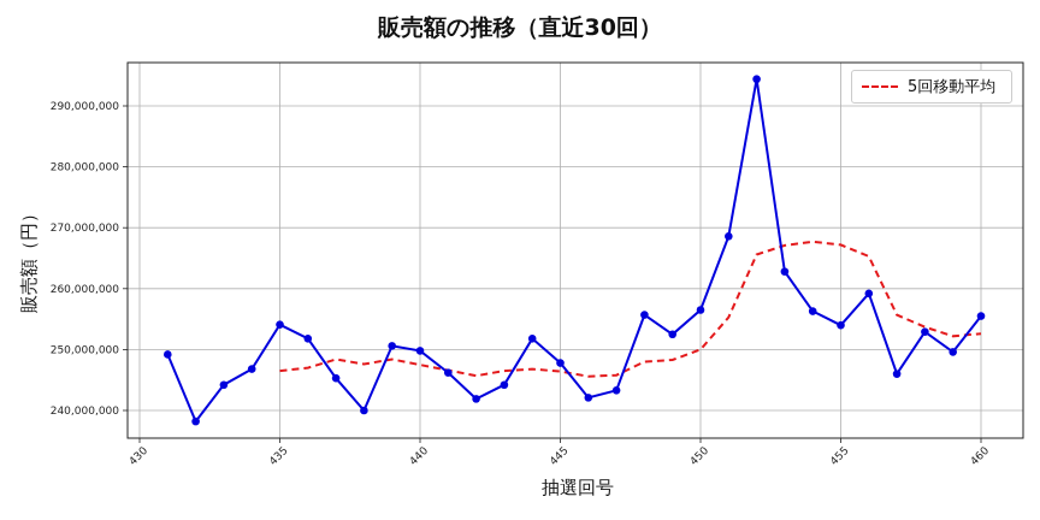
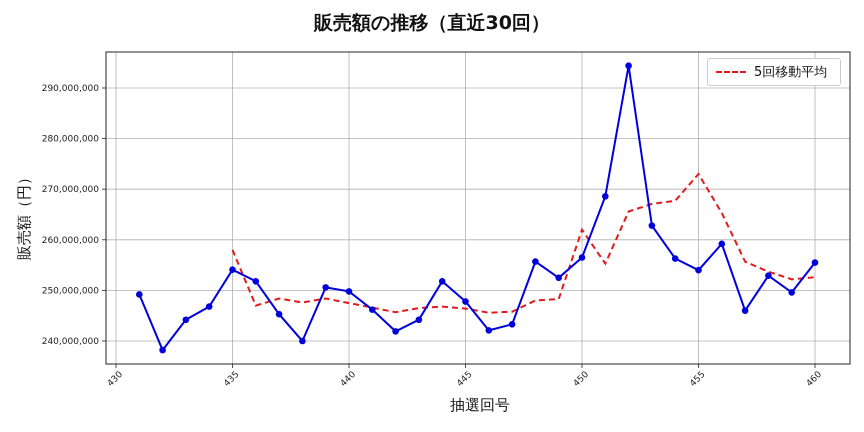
5回移動平均/435: 246000000 -> 258000000
5回移動平均/450: 250000000 -> 262000000
5回移動平均/455: 267000000 -> 273000000
